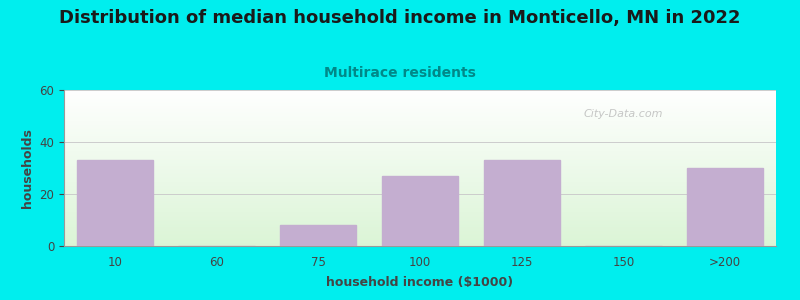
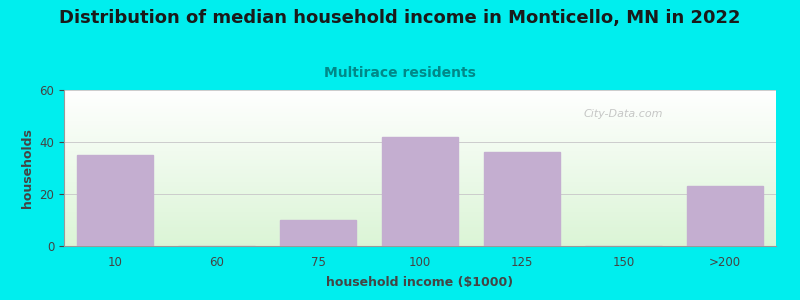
10: 33 -> 35
75: 8 -> 10
100: 27 -> 42
125: 33 -> 36
>200: 30 -> 23
